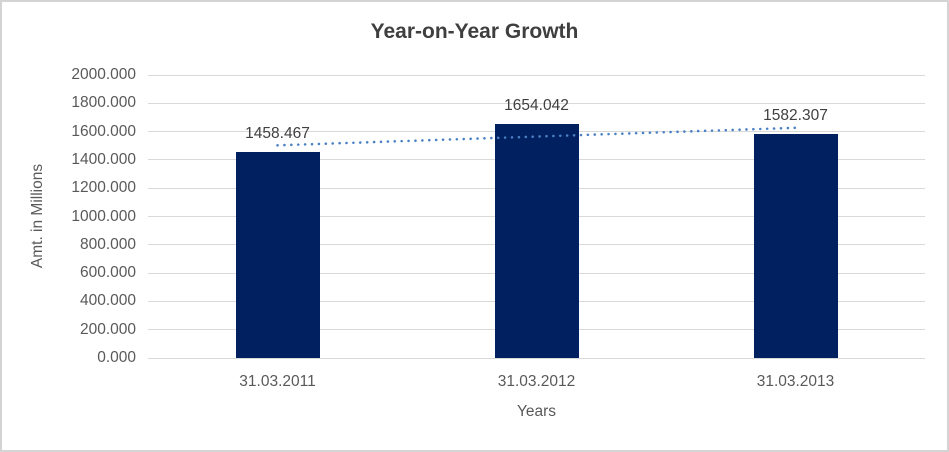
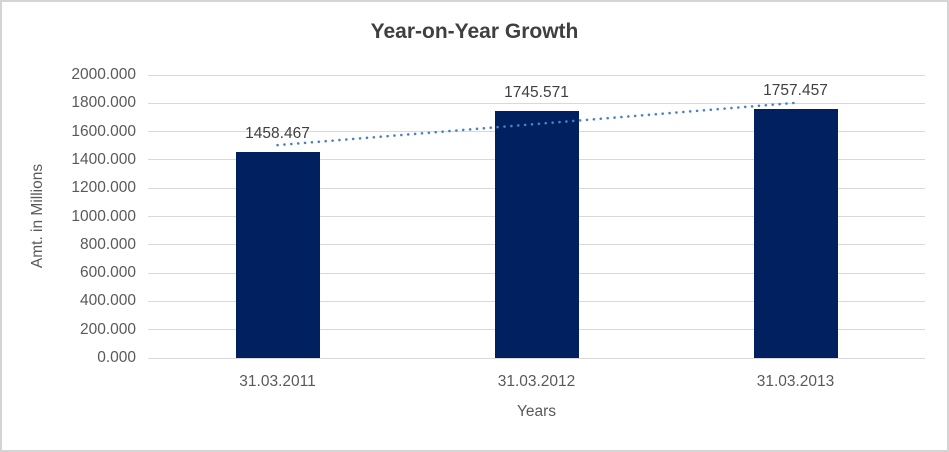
31.03.2012: 1654.042 -> 1745.571
31.03.2013: 1582.307 -> 1757.457
